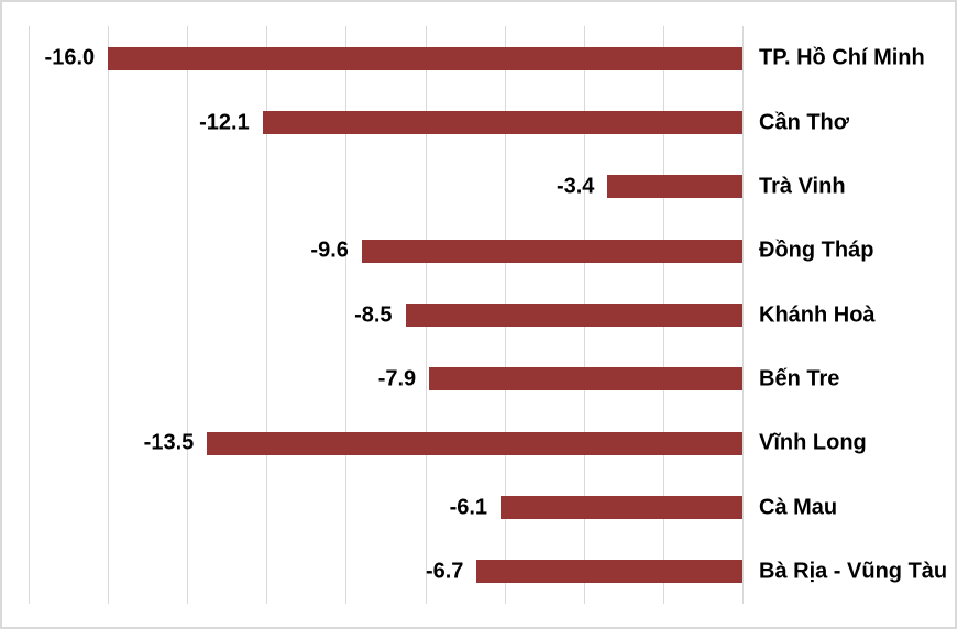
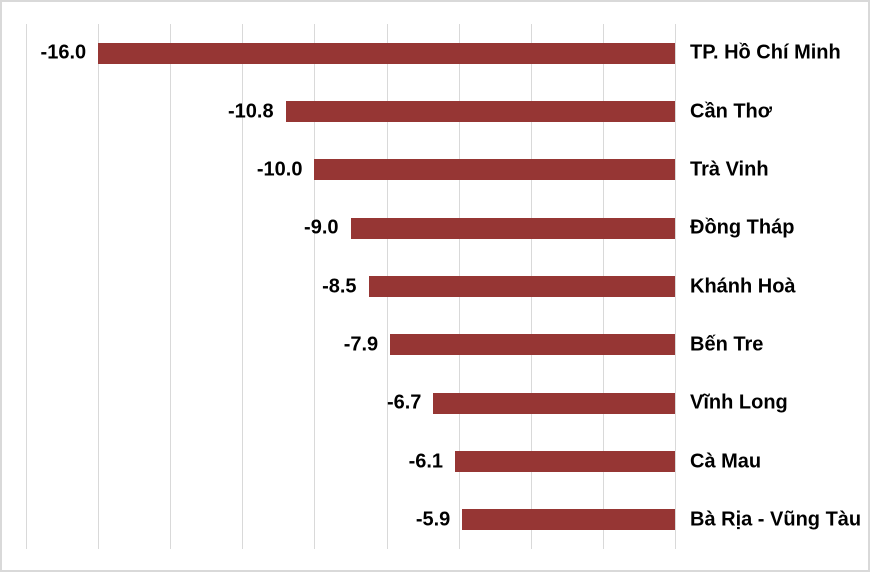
Cần Thơ: -12.1 -> -10.8
Trà Vinh: -3.4 -> -10.0
Đồng Tháp: -9.6 -> -9.0
Vĩnh Long: -13.5 -> -6.7
Bà Rịa - Vũng Tàu: -6.7 -> -5.9
